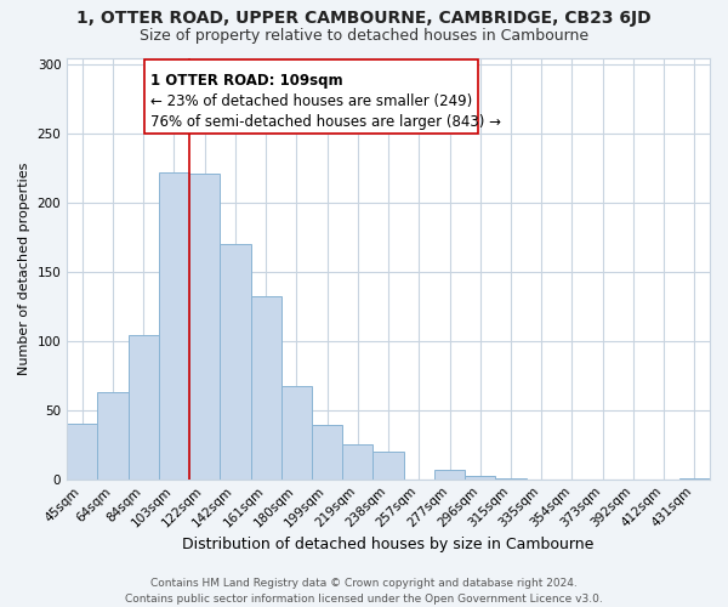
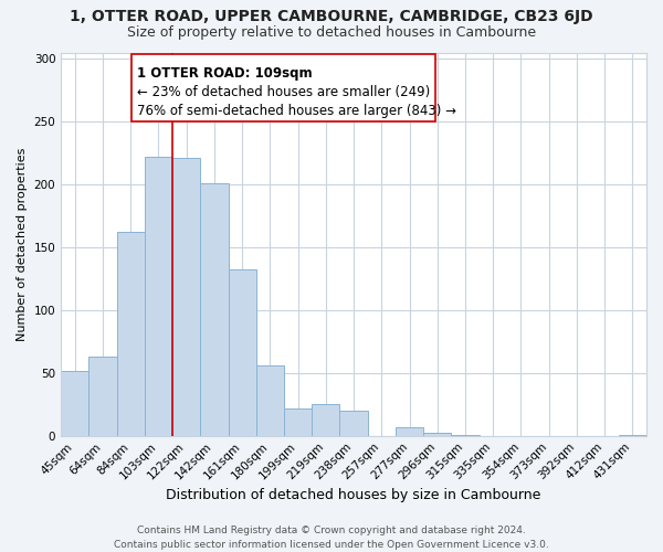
45sqm: 40 -> 52
84sqm: 104 -> 162
142sqm: 170 -> 201
180sqm: 67 -> 56
199sqm: 39 -> 22
